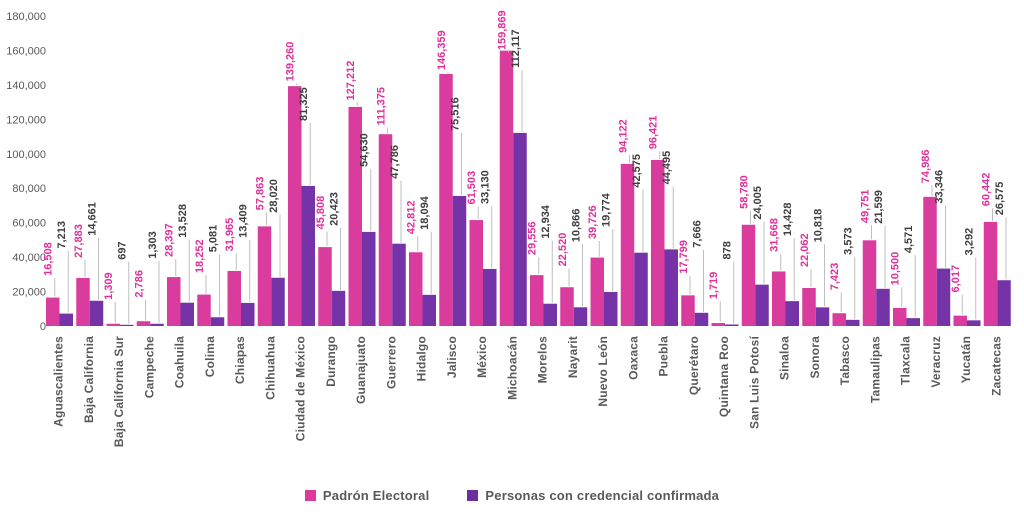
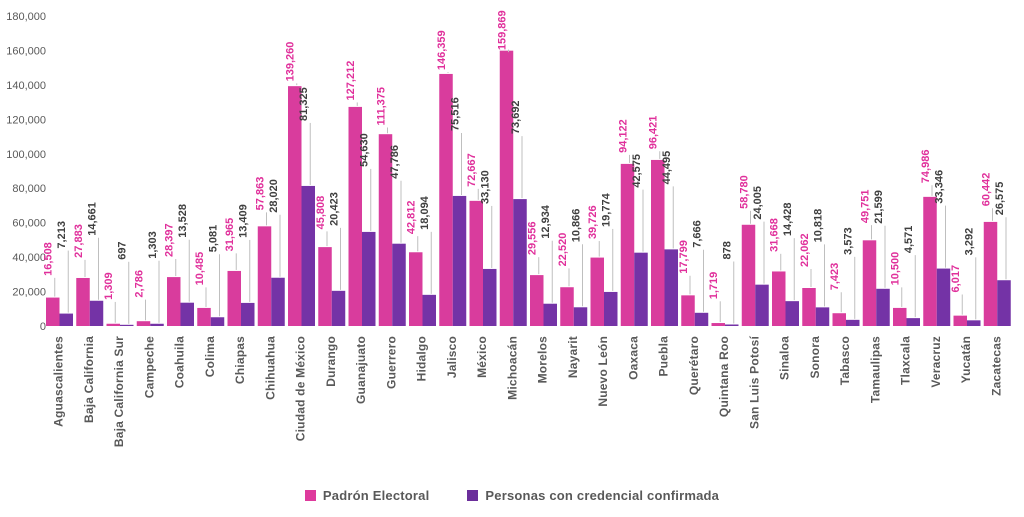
Padrón Electoral/Colima: 18,252 -> 10,485
Padrón Electoral/México: 61,503 -> 72,667
Personas con credencial confirmada/Michoacán: 112,117 -> 73,692
